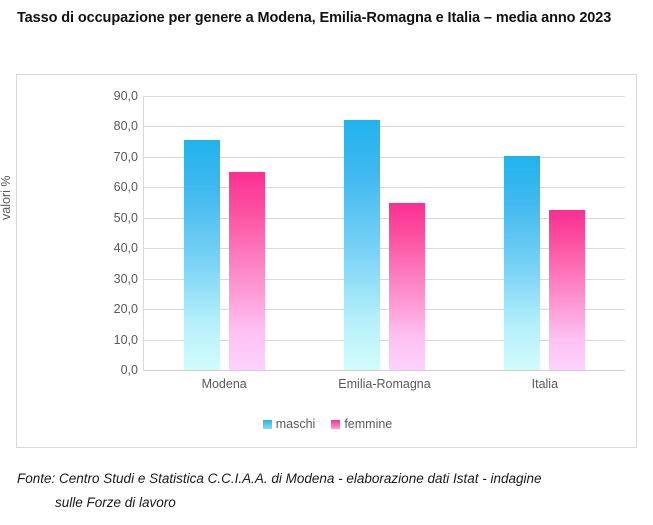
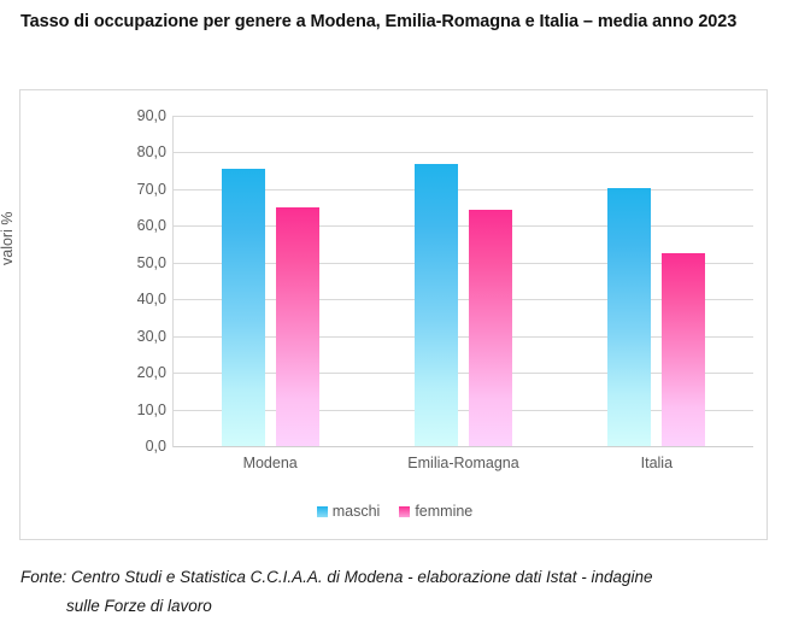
maschi/Emilia-Romagna: 82 -> 77
femmine/Emilia-Romagna: 55 -> 64
